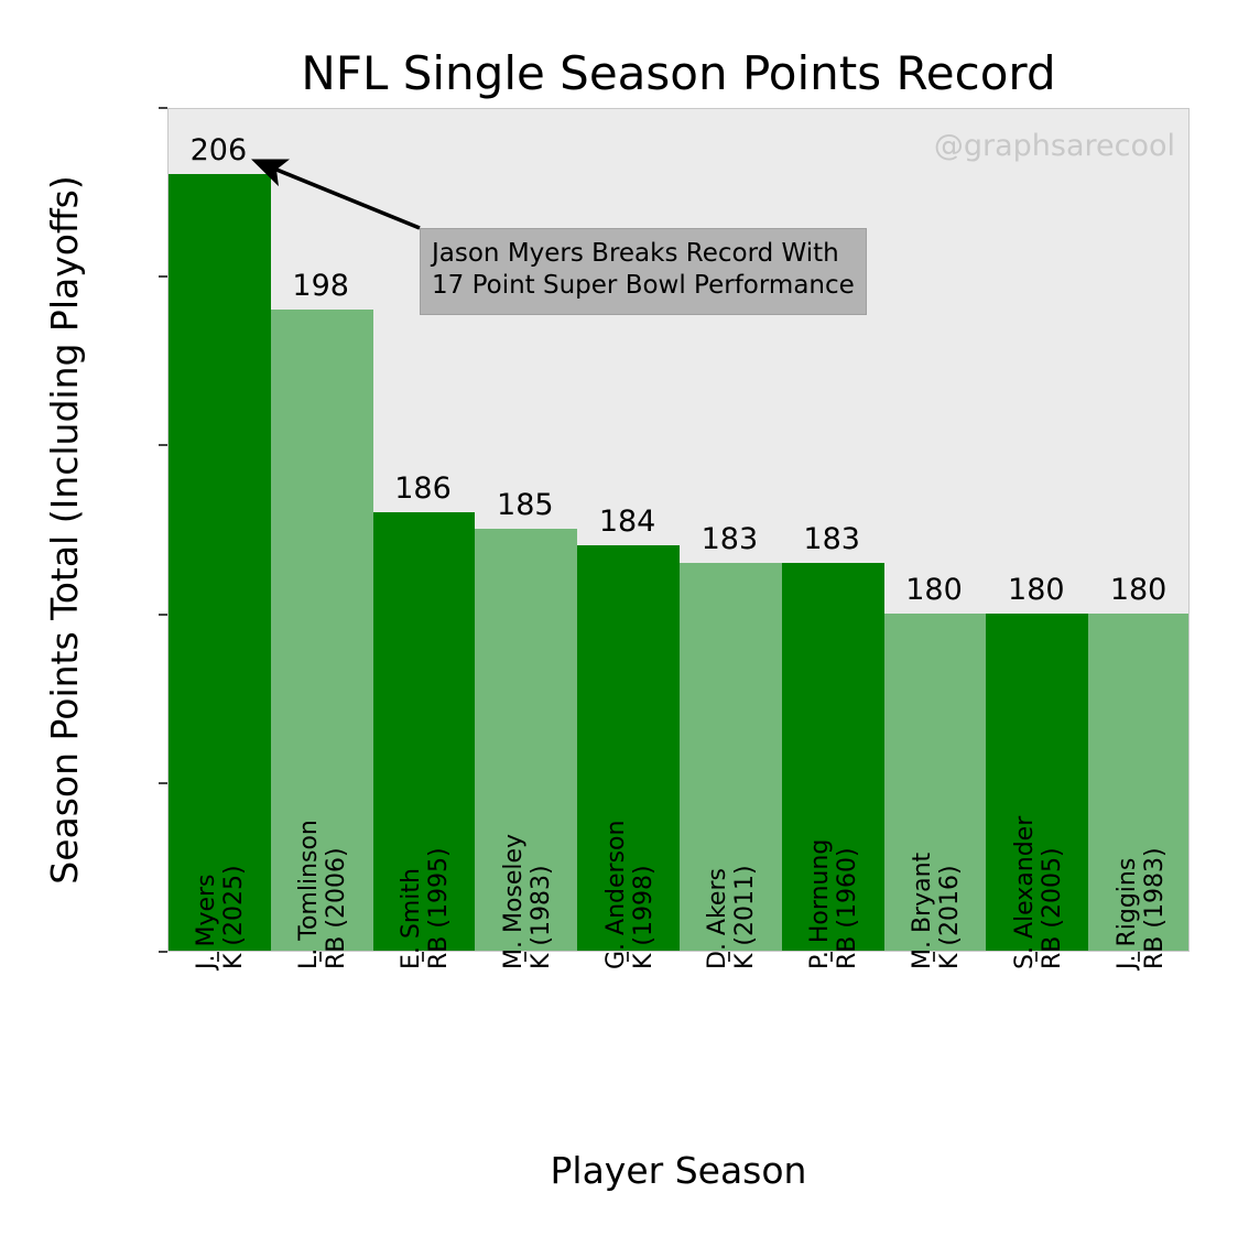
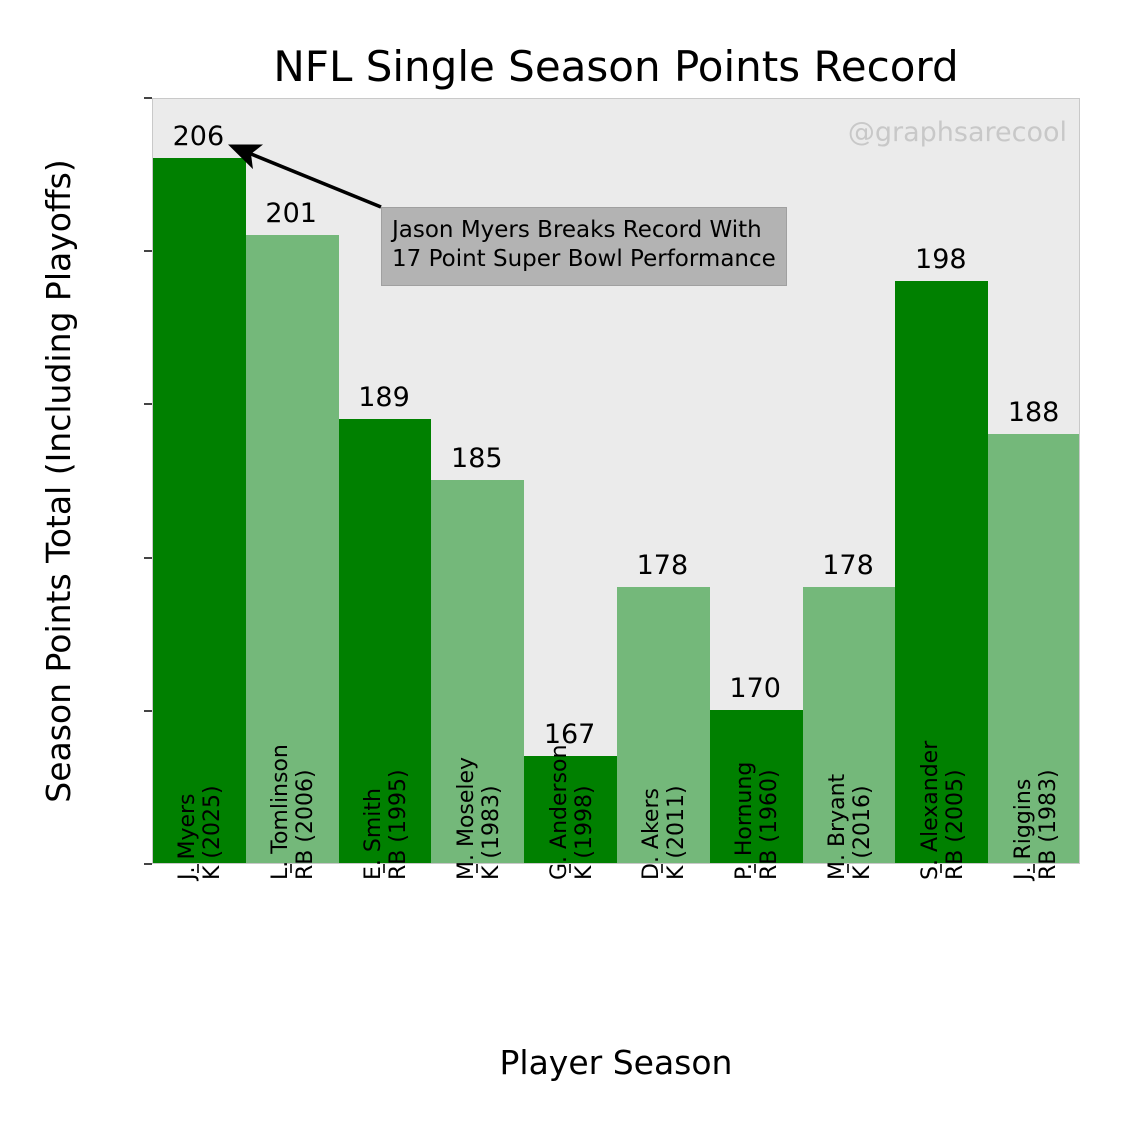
L. Tomlinson RB (2006): 198 -> 201
E. Smith RB (1995): 186 -> 189
G. Anderson K (1998): 184 -> 167
D. Akers K (2011): 183 -> 178
P. Hornung RB (1960): 183 -> 170
M. Bryant K (2016): 180 -> 178
S. Alexander RB (2005): 180 -> 198
J. Riggins RB (1983): 180 -> 188
